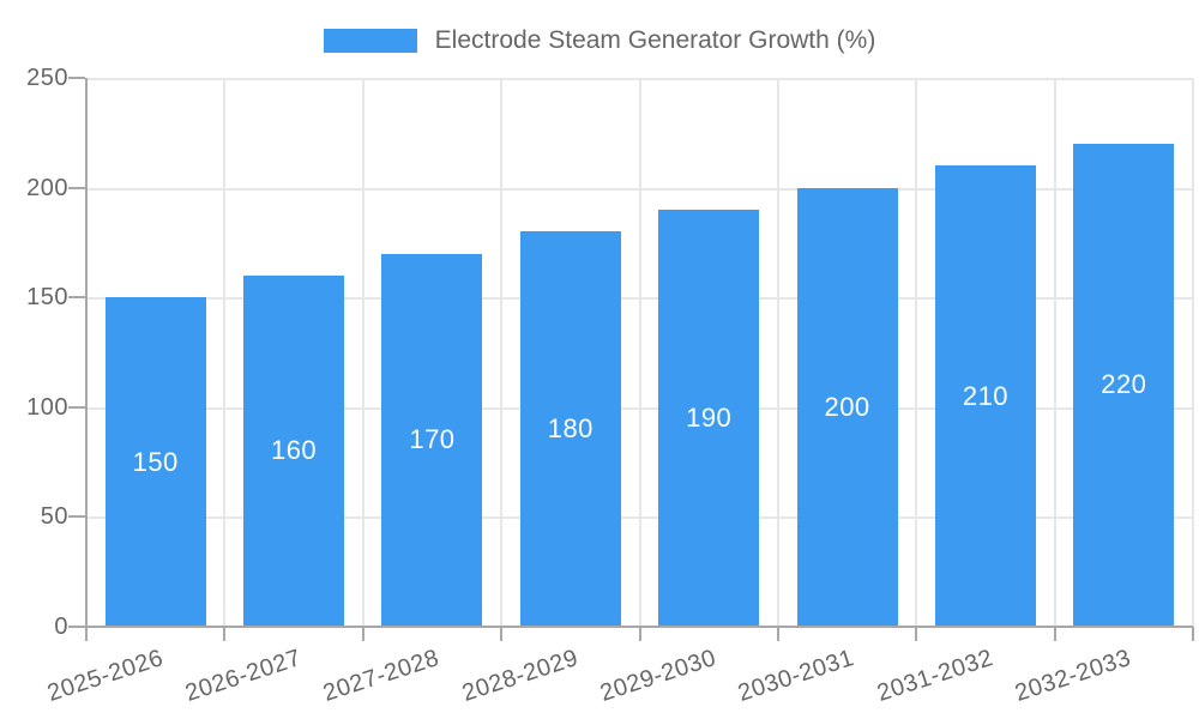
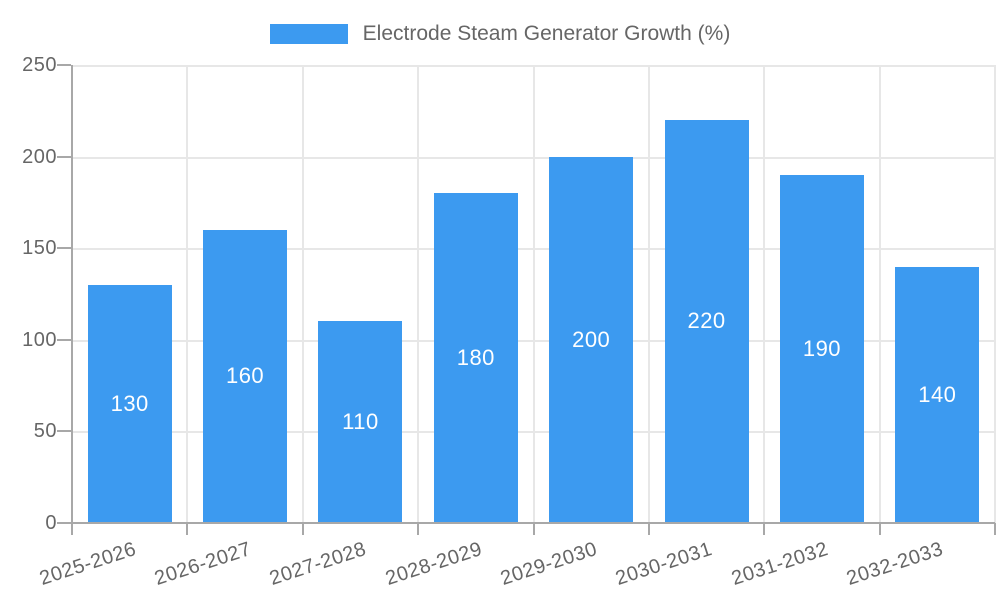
2025-2026: 150 -> 130
2027-2028: 170 -> 110
2029-2030: 190 -> 200
2030-2031: 200 -> 220
2031-2032: 210 -> 190
2032-2033: 220 -> 140
